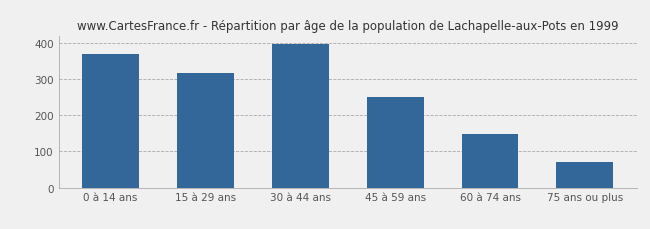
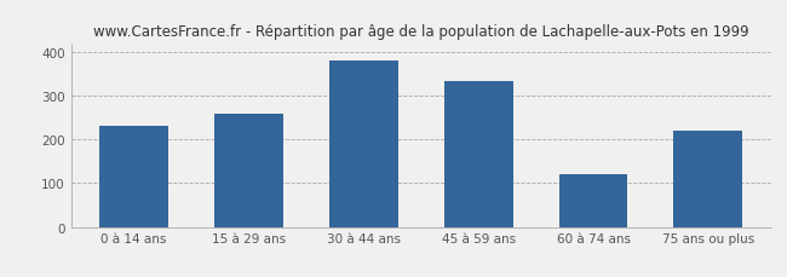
0 à 14 ans: 370 -> 230
15 à 29 ans: 318 -> 260
30 à 44 ans: 396 -> 380
45 à 59 ans: 252 -> 335
60 à 74 ans: 148 -> 120
75 ans ou plus: 70 -> 220
